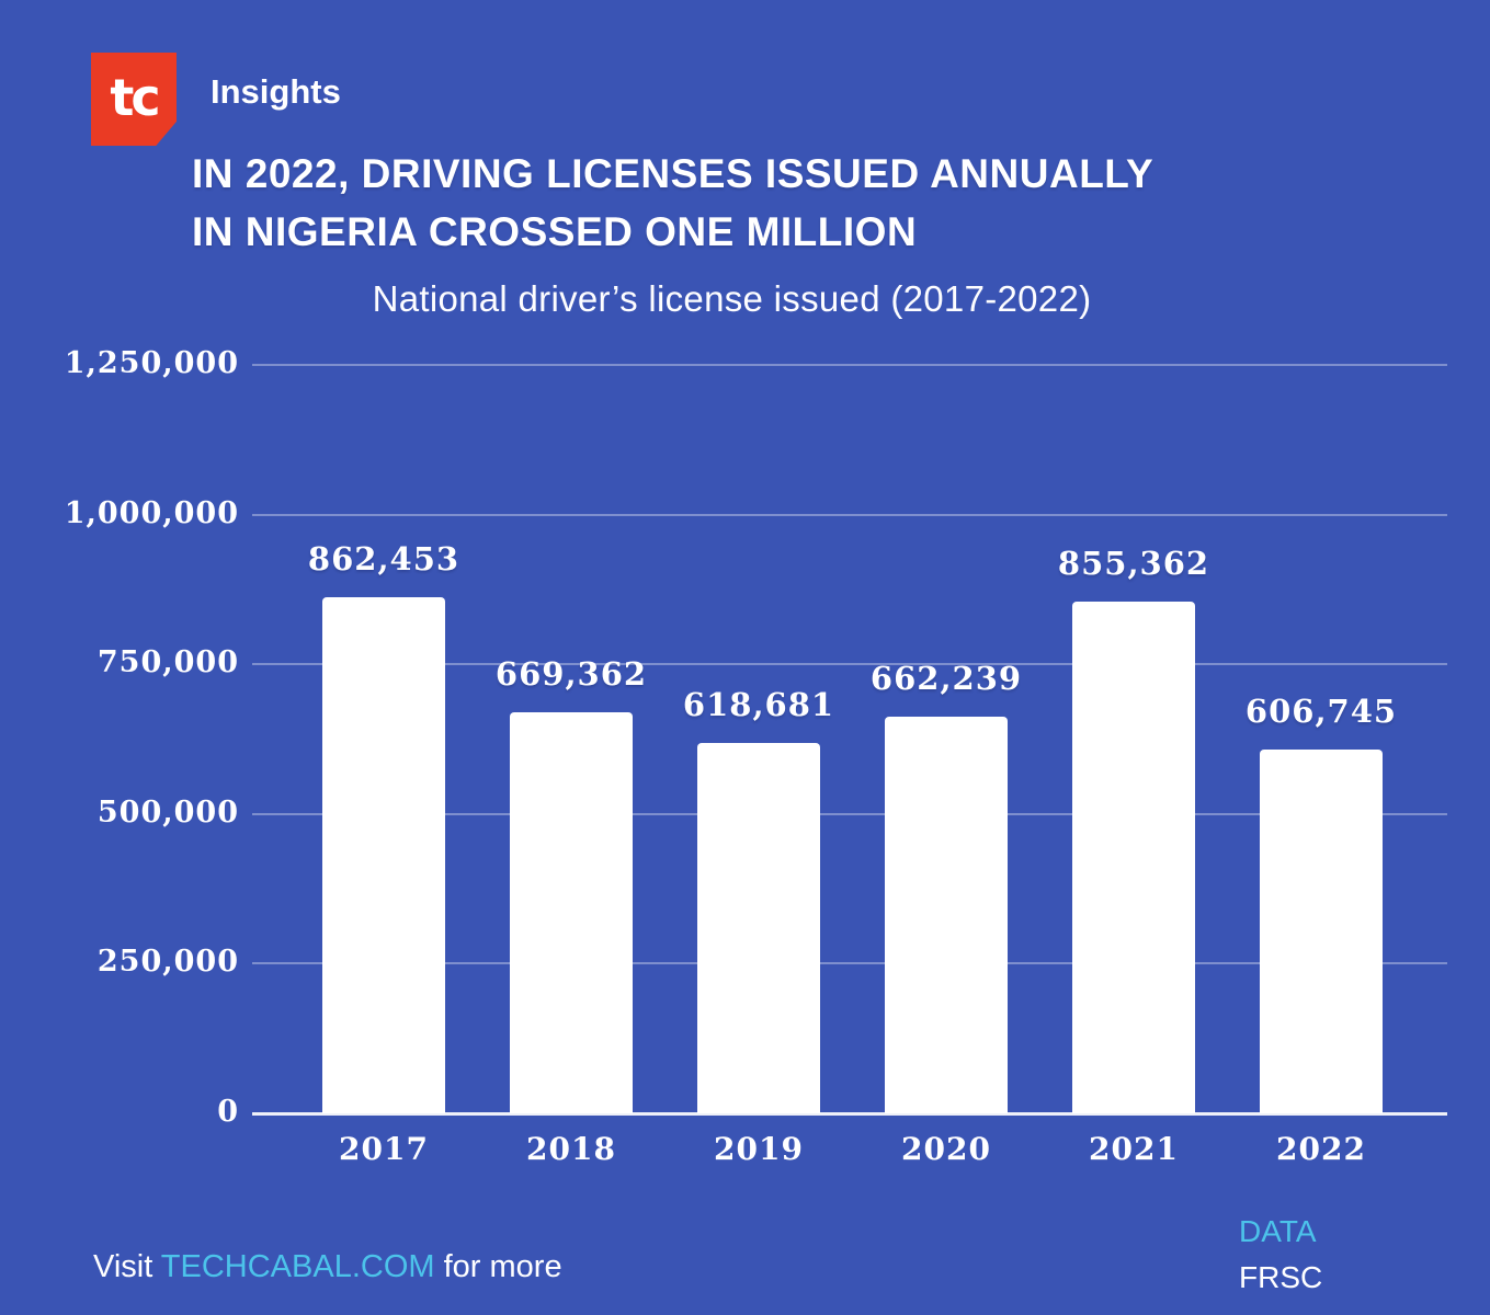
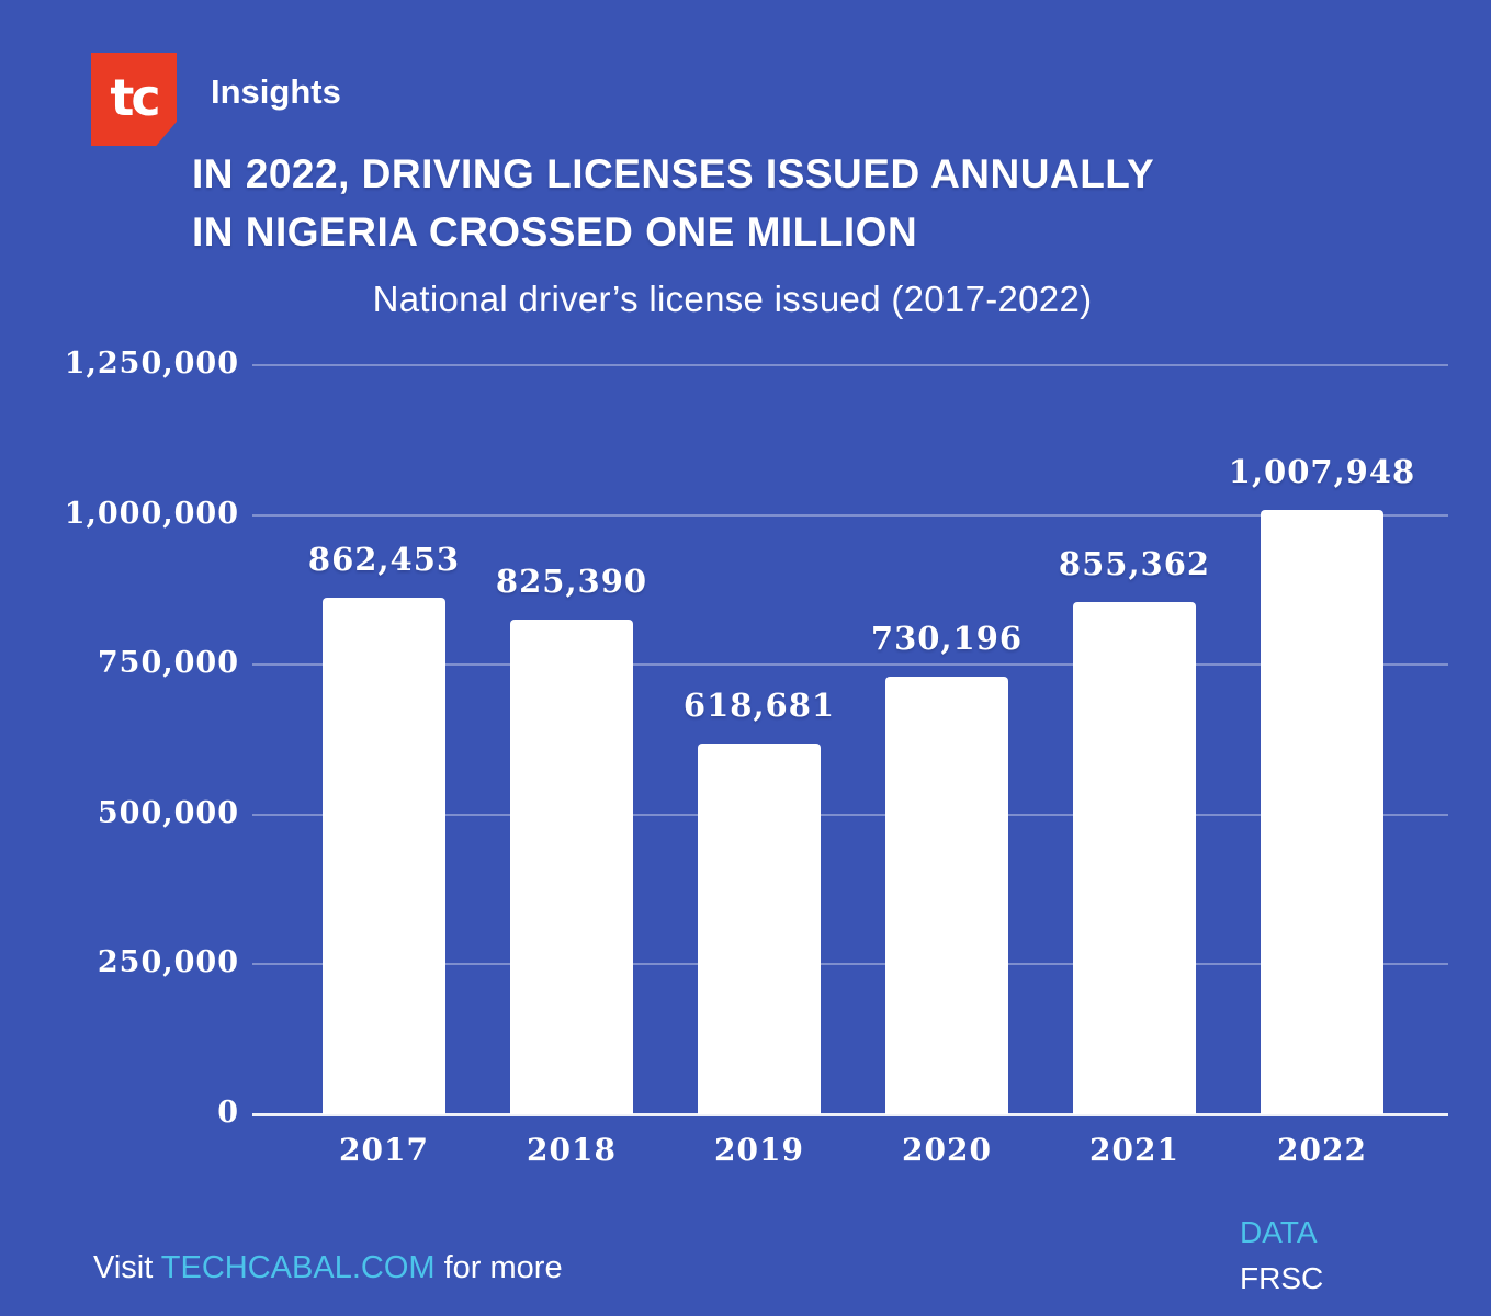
2018: 669,362 -> 825,390
2020: 662,239 -> 730,196
2022: 606,745 -> 1,007,948
